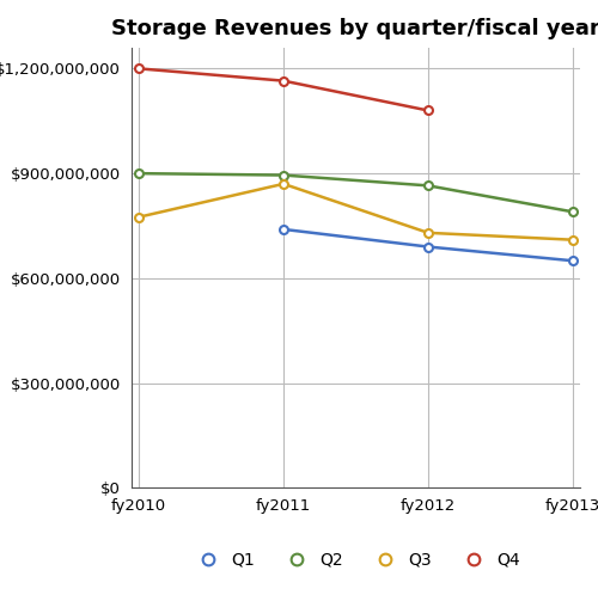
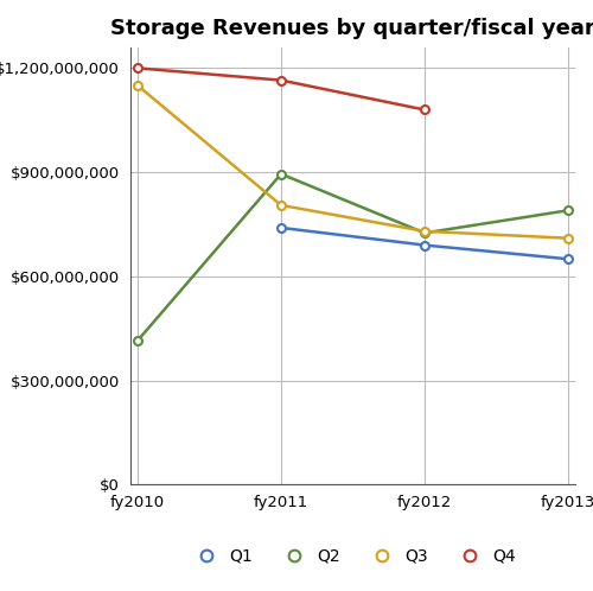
Q2/fy2010: $900,000,000 -> $415,000,000
Q3/fy2010: $775,000,000 -> $1,150,000,000
Q3/fy2011: $870,000,000 -> $805,000,000
Q2/fy2012: $865,000,000 -> $725,000,000
